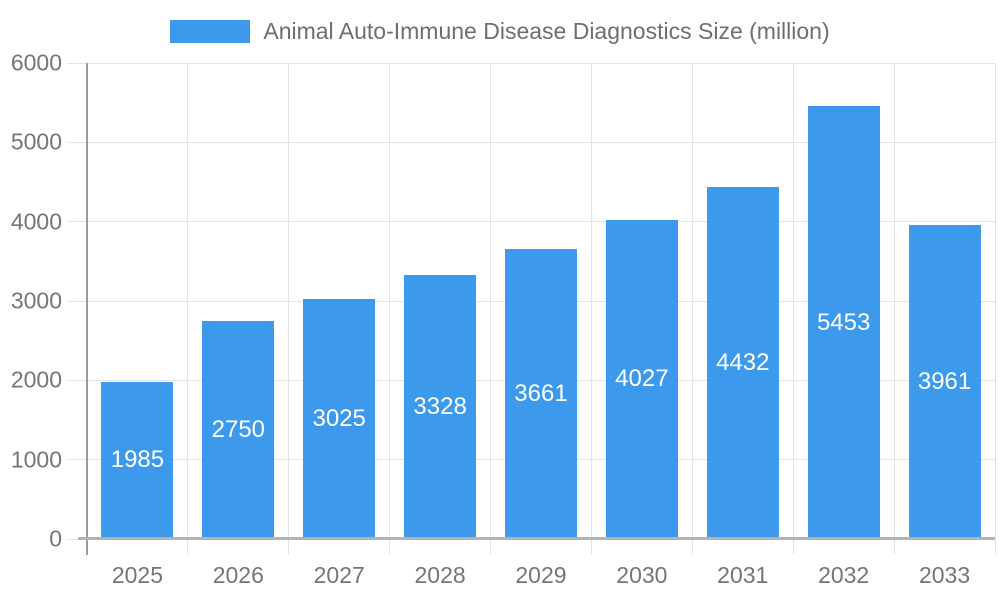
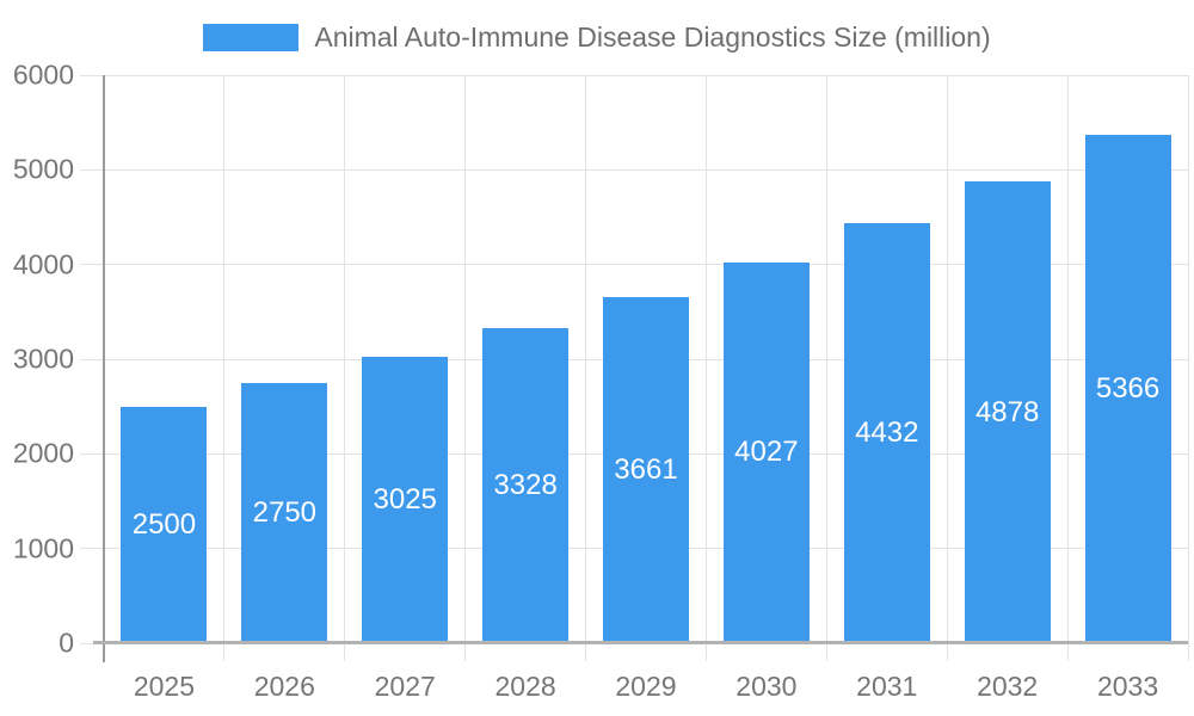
2025: 1985 -> 2500
2032: 5453 -> 4878
2033: 3961 -> 5366
